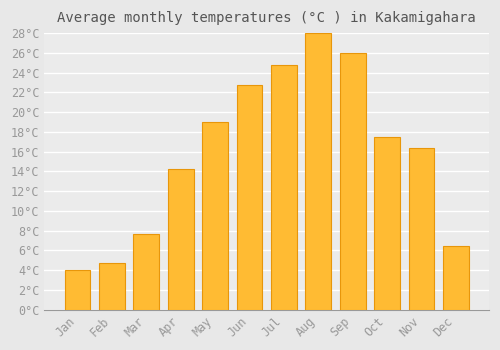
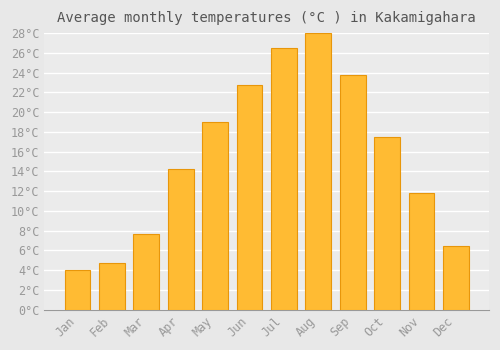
Jul: 24.8°C -> 26.5°C
Sep: 26.0°C -> 23.8°C
Nov: 16.4°C -> 11.8°C
